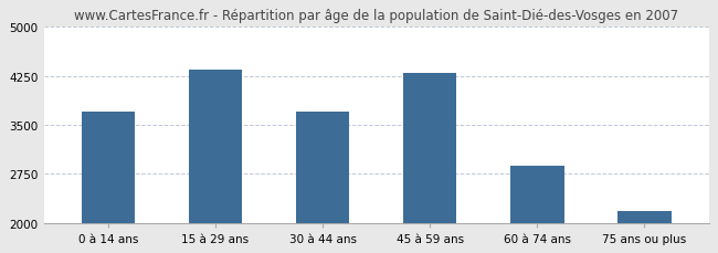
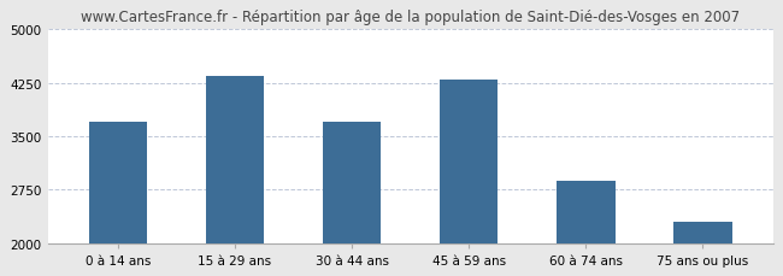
75 ans ou plus: 2180 -> 2300
